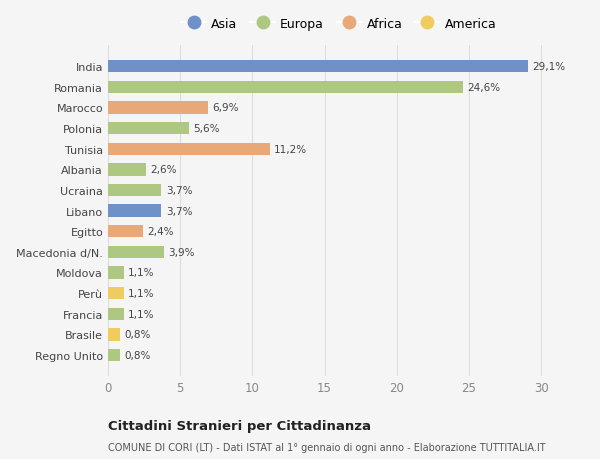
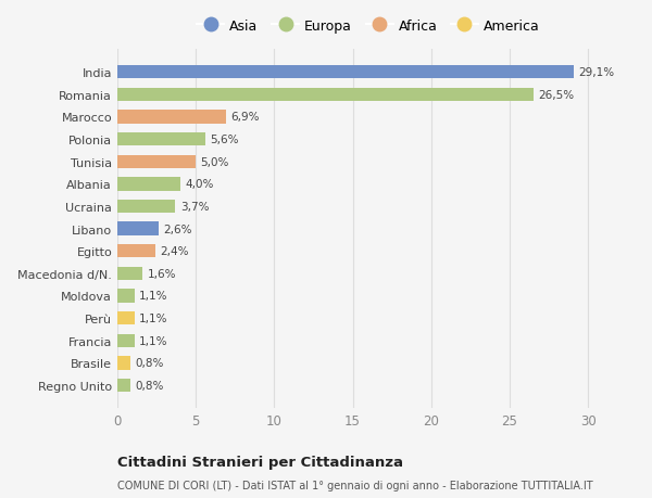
Romania: 24,6% -> 26,5%
Tunisia: 11,2% -> 5,0%
Albania: 2,6% -> 4,0%
Libano: 3,7% -> 2,6%
Macedonia d/N.: 3,9% -> 1,6%
